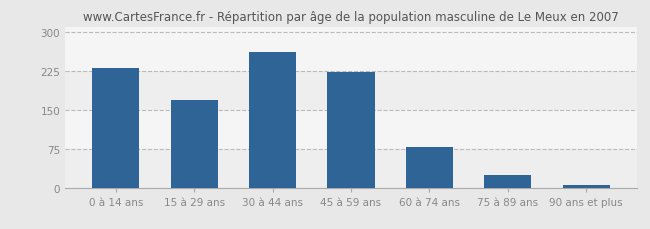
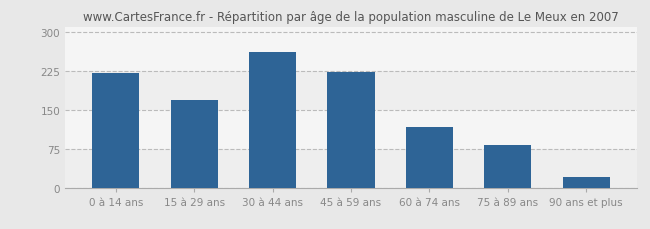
0 à 14 ans: 230 -> 220
60 à 74 ans: 78 -> 116
75 à 89 ans: 25 -> 82
90 ans et plus: 5 -> 20
